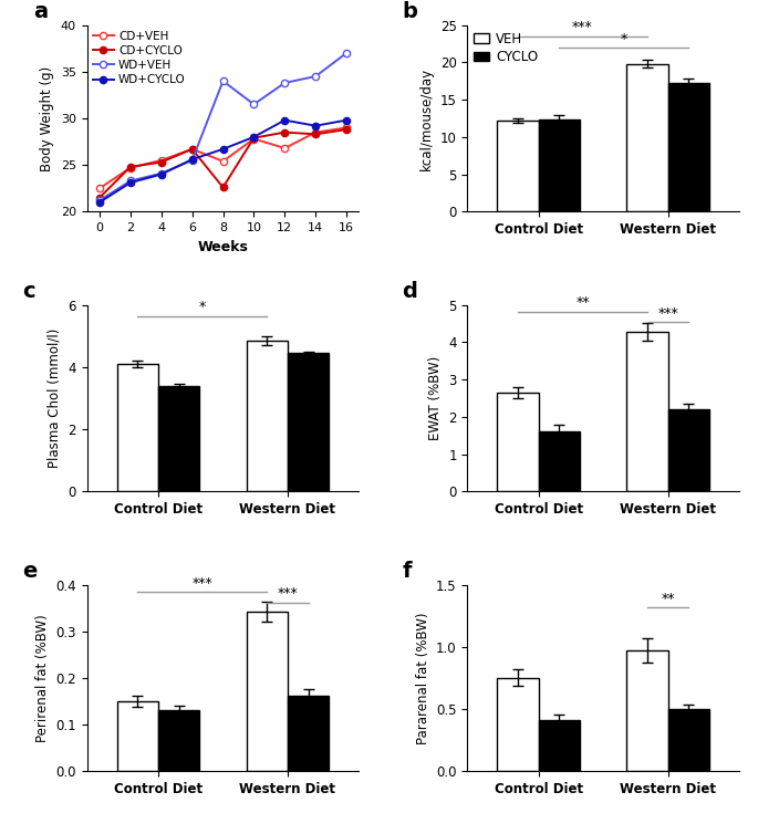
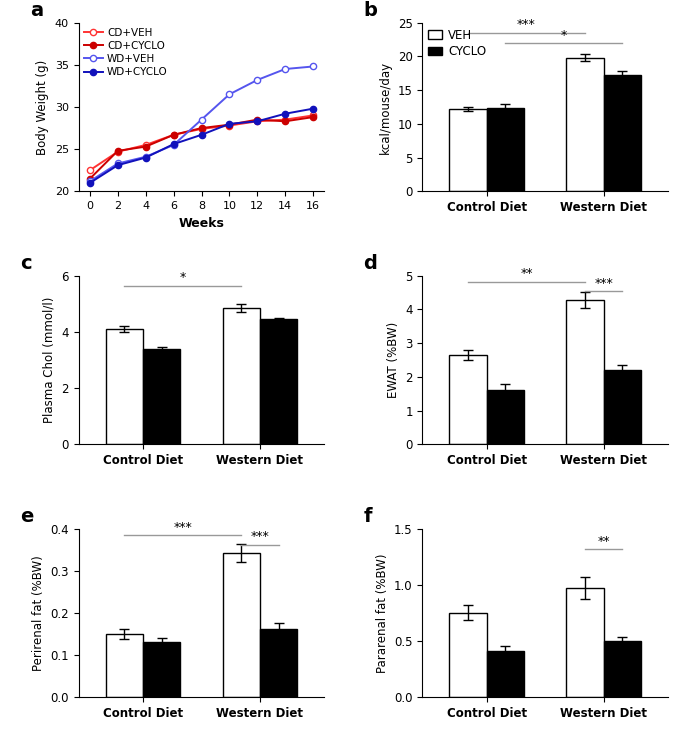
CD+VEH/8: 25.4 -> 27.4
CD+CYCLO/8: 22.6 -> 27.5
WD+VEH/8: 34.0 -> 28.5
CD+VEH/12: 26.8 -> 28.3
WD+VEH/12: 33.8 -> 33.2
WD+CYCLO/12: 29.8 -> 28.3
WD+VEH/16: 37.0 -> 34.8
